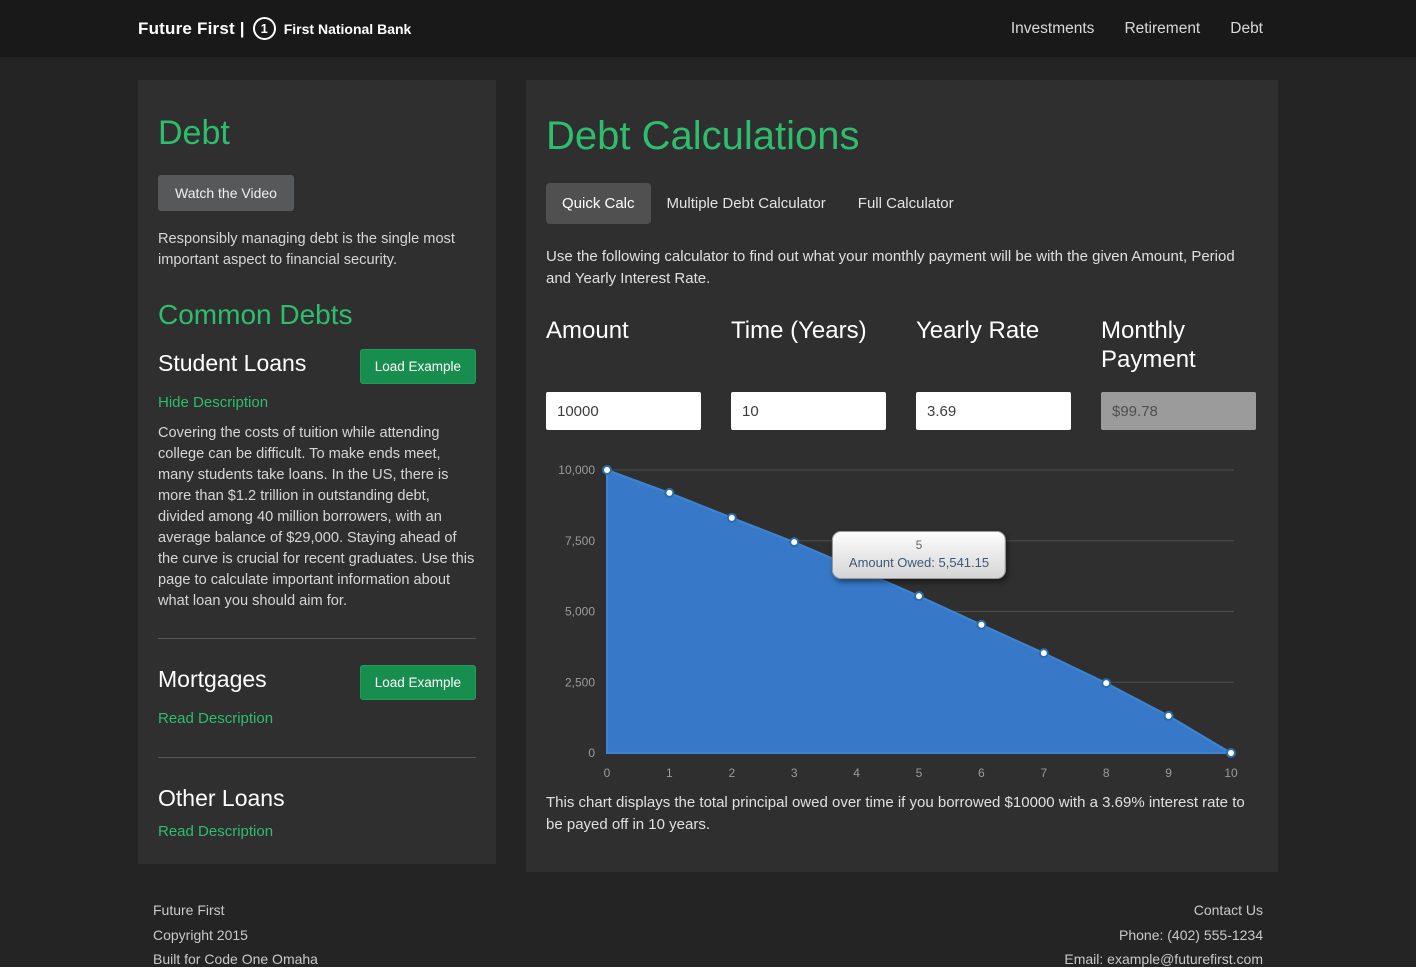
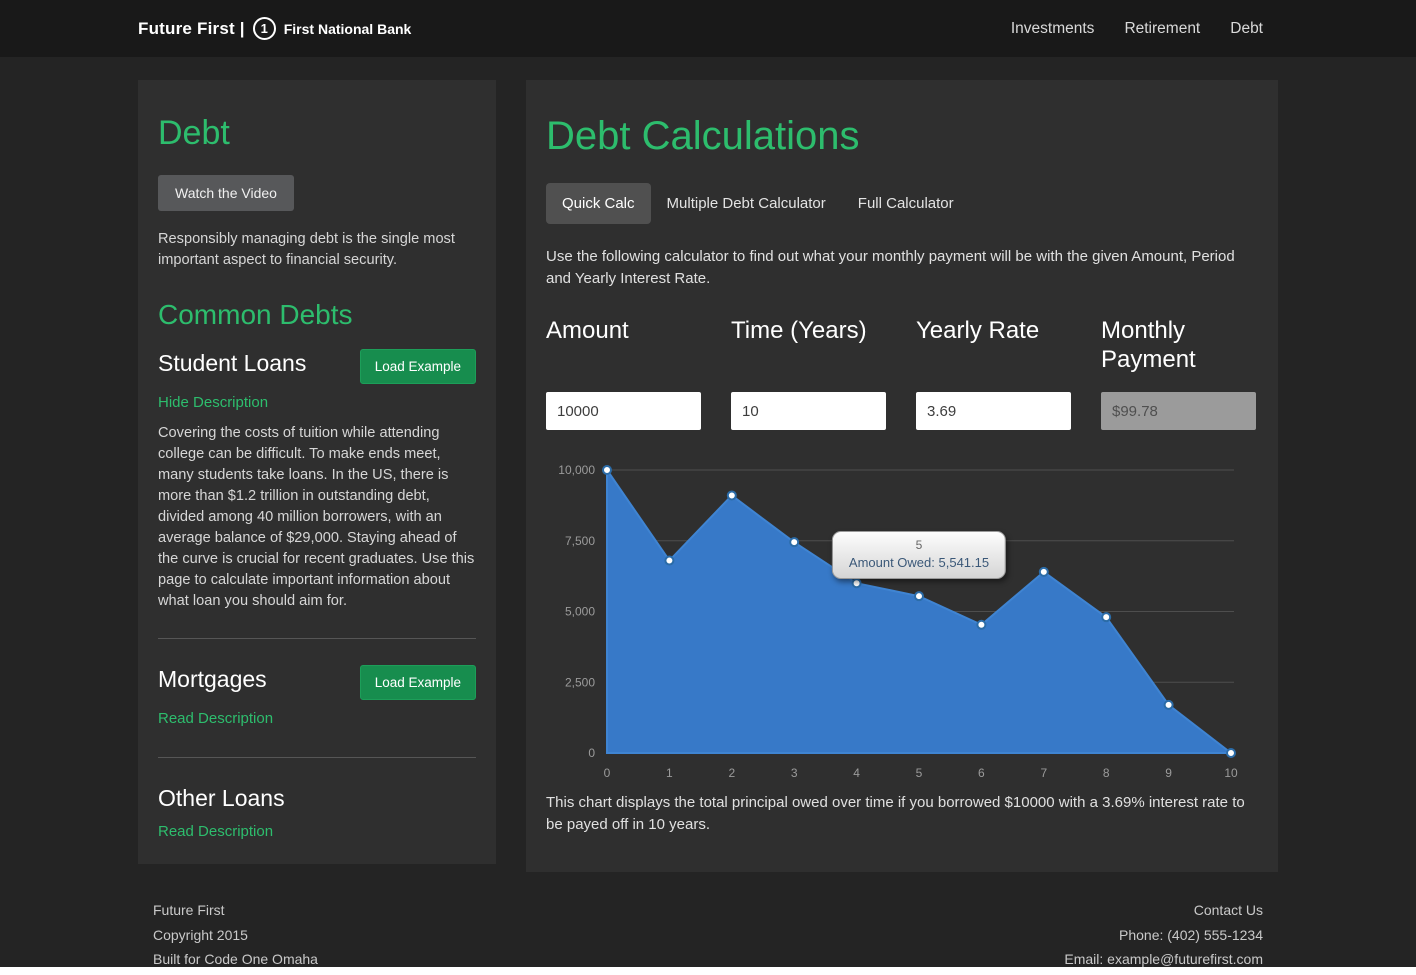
1: 9200 -> 6800
2: 8300 -> 9100
4: 6500 -> 6000
7: 3500 -> 6400
8: 2500 -> 4800
9: 1300 -> 1700
